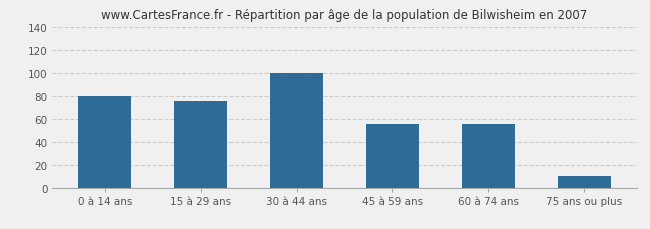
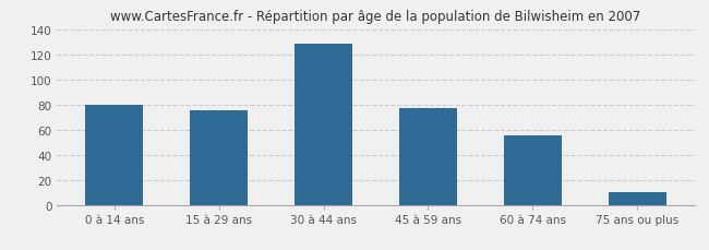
30 à 44 ans: 100 -> 128
45 à 59 ans: 55 -> 77
